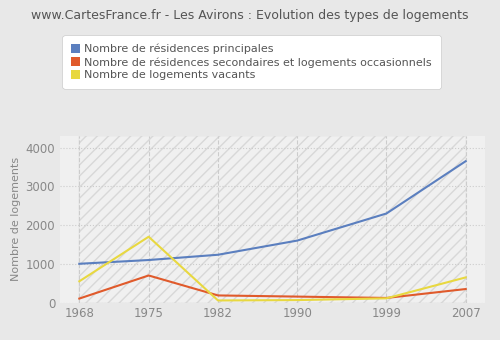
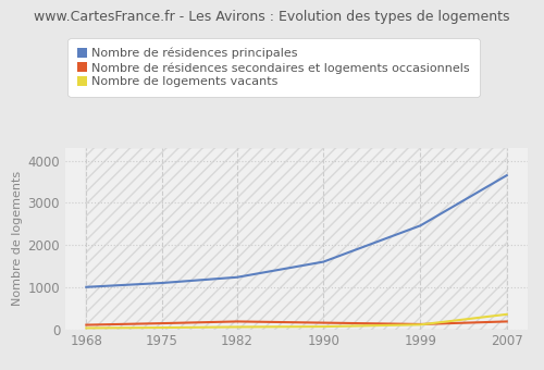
Nombre de logements vacants/1968: 550 -> 30
Nombre de résidences secondaires et logements occasionnels/1975: 700 -> 140
Nombre de logements vacants/1975: 1700 -> 40
Nombre de résidences principales/1999: 2300 -> 2460
Nombre de résidences secondaires et logements occasionnels/2007: 350 -> 180
Nombre de logements vacants/2007: 650 -> 360
